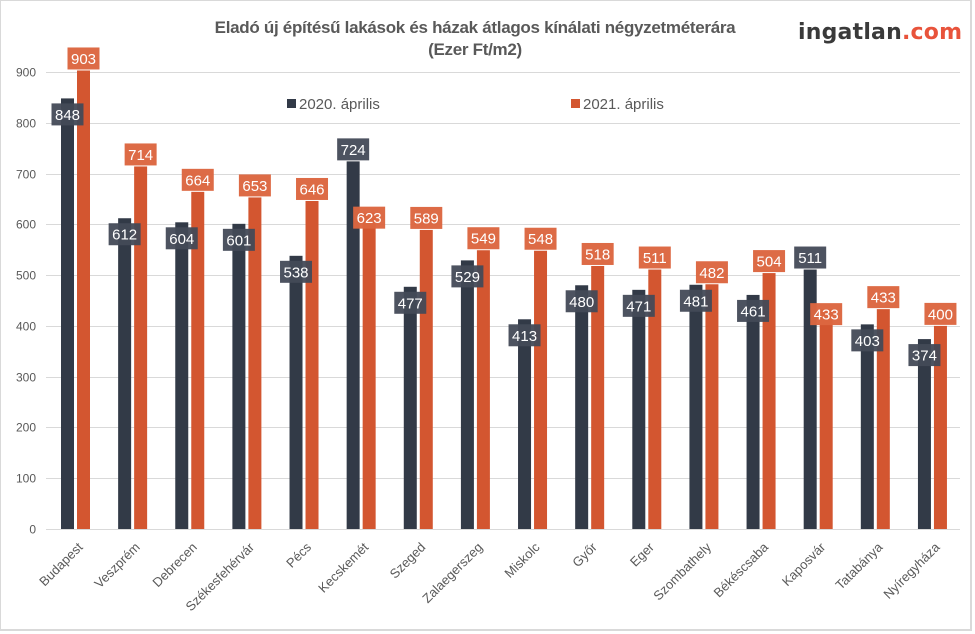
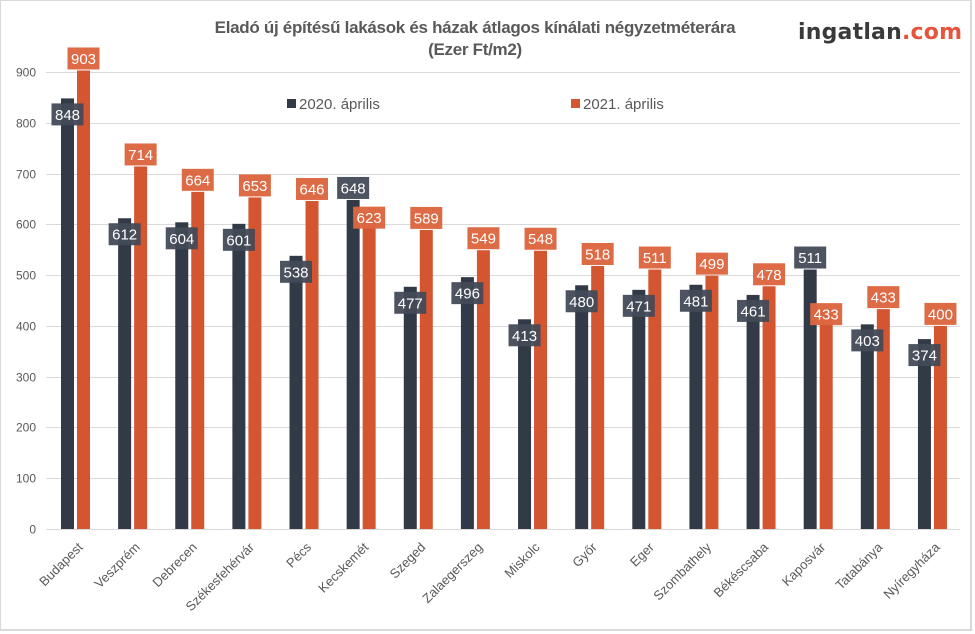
2020. április/Kecskemét: 724 -> 648
2020. április/Zalaegerszeg: 529 -> 496
2021. április/Szombathely: 482 -> 499
2021. április/Békéscsaba: 504 -> 478
